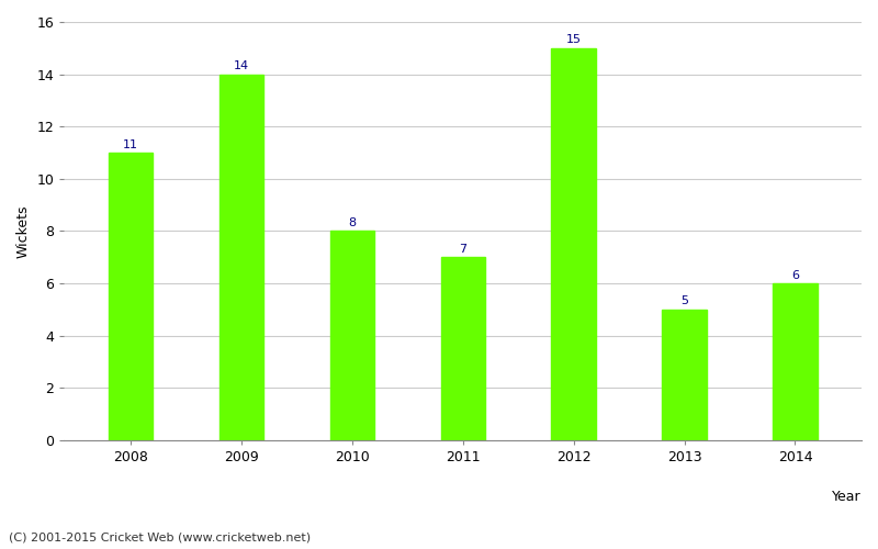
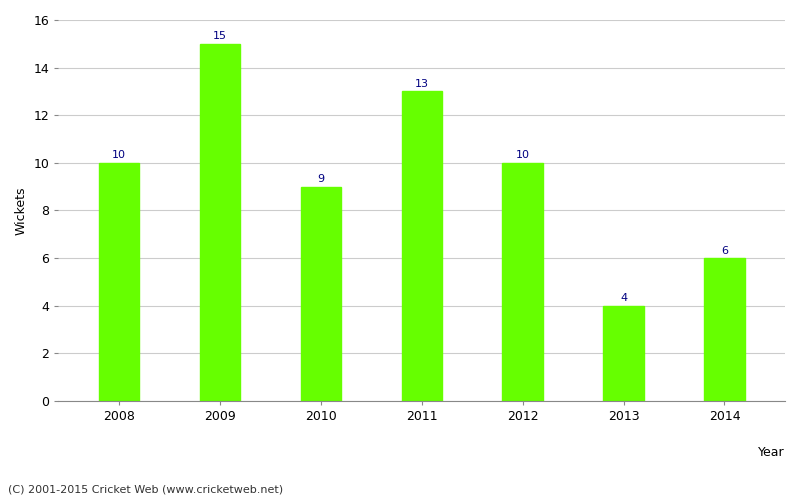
2008: 11 -> 10
2009: 14 -> 15
2010: 8 -> 9
2011: 7 -> 13
2012: 15 -> 10
2013: 5 -> 4
